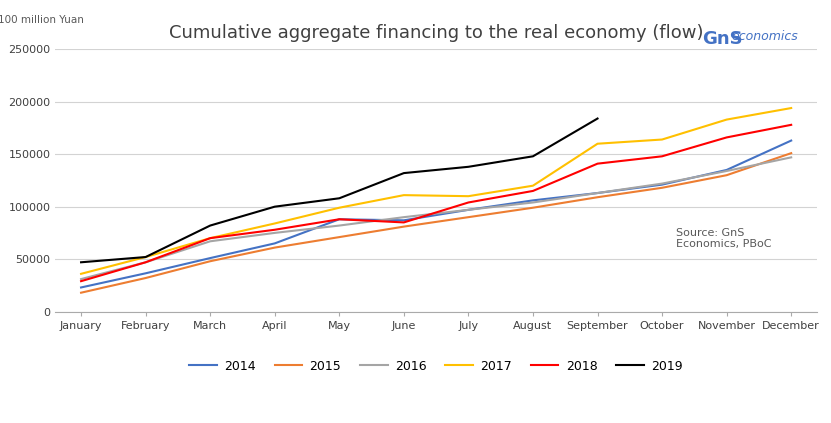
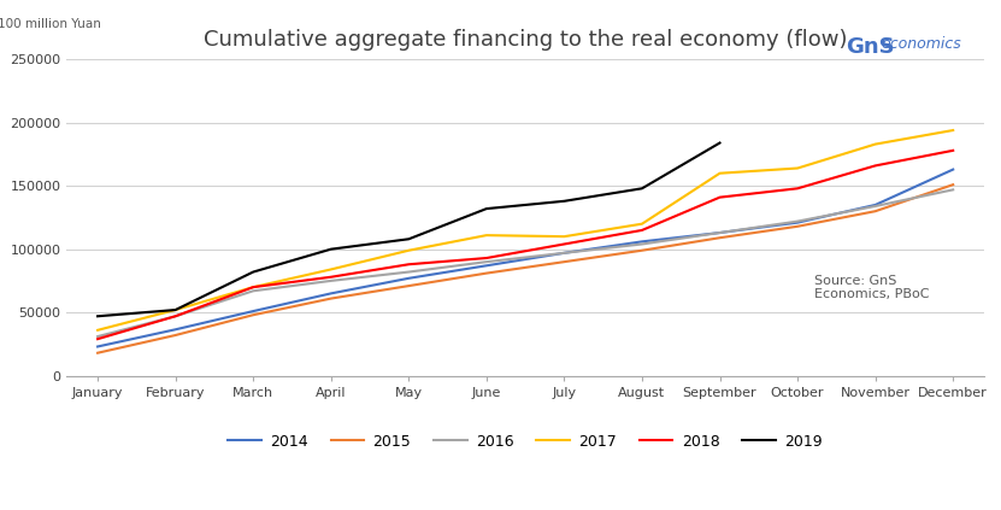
2014/May: 88000 -> 77000
2018/June: 85000 -> 93000
